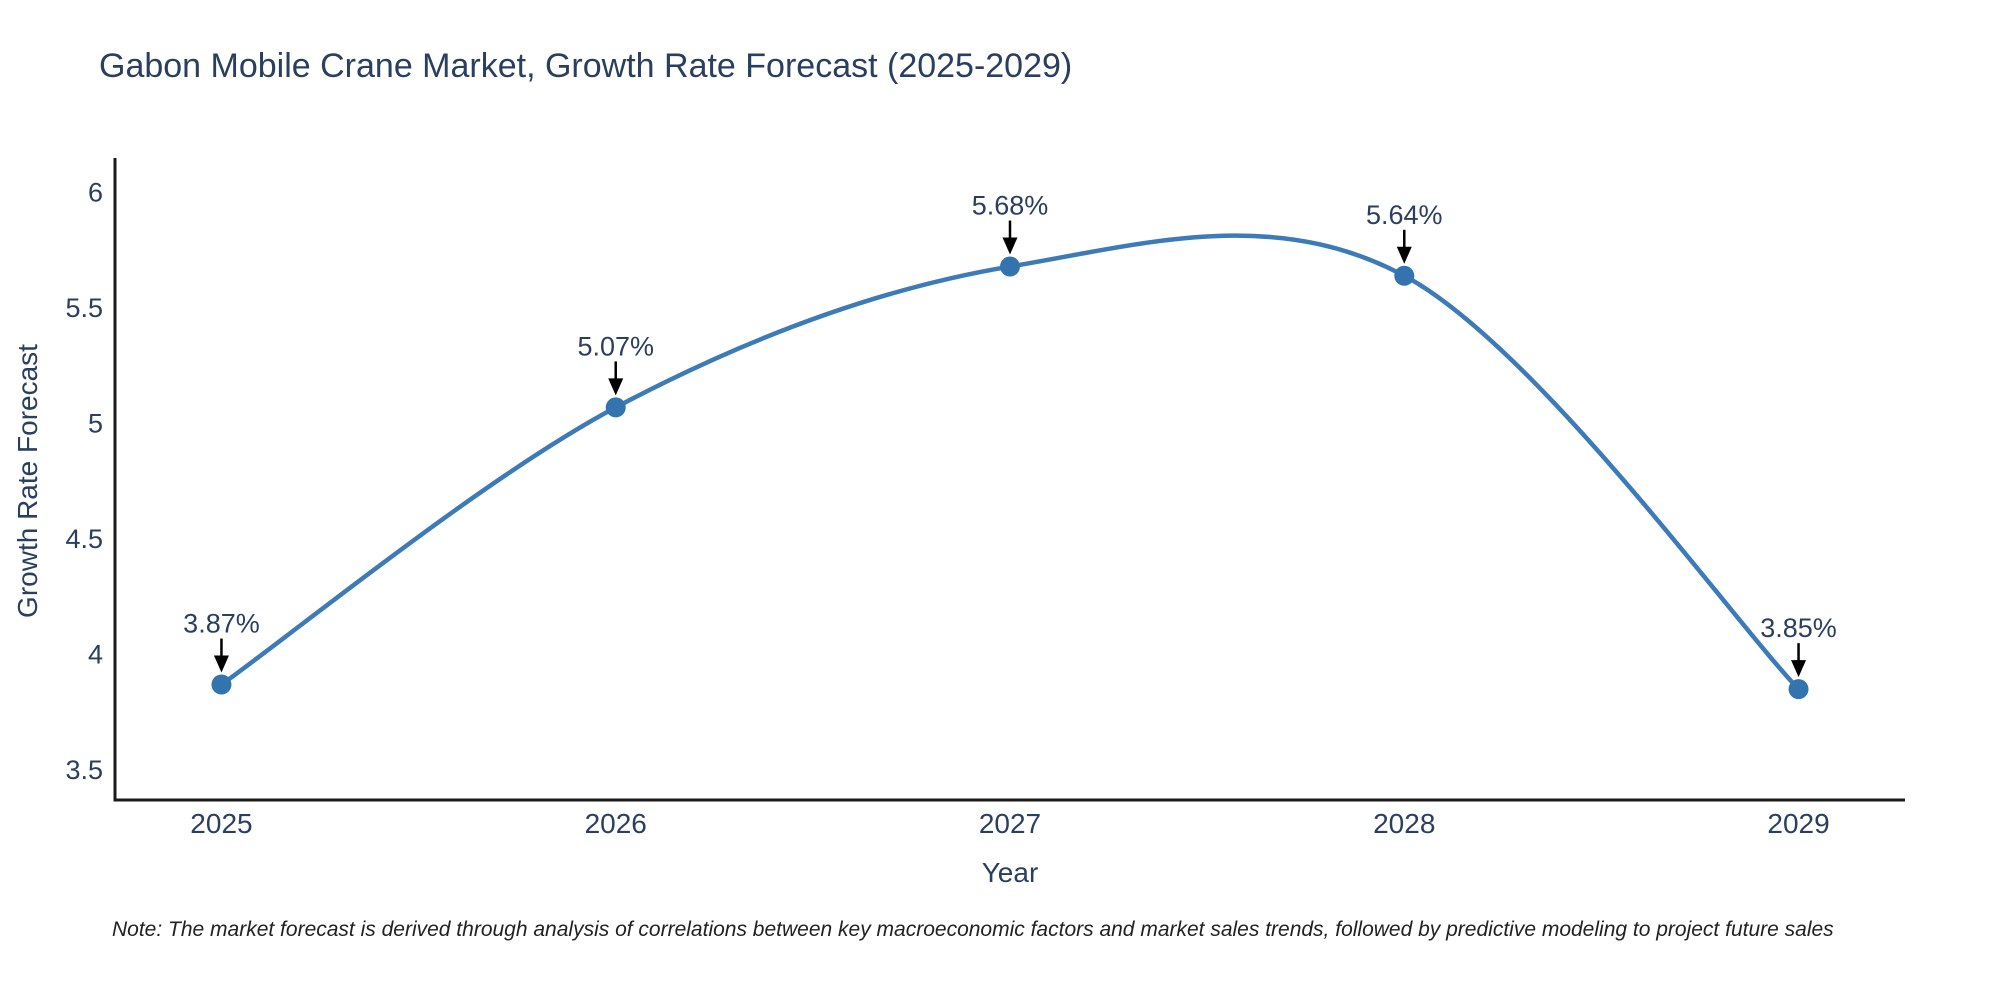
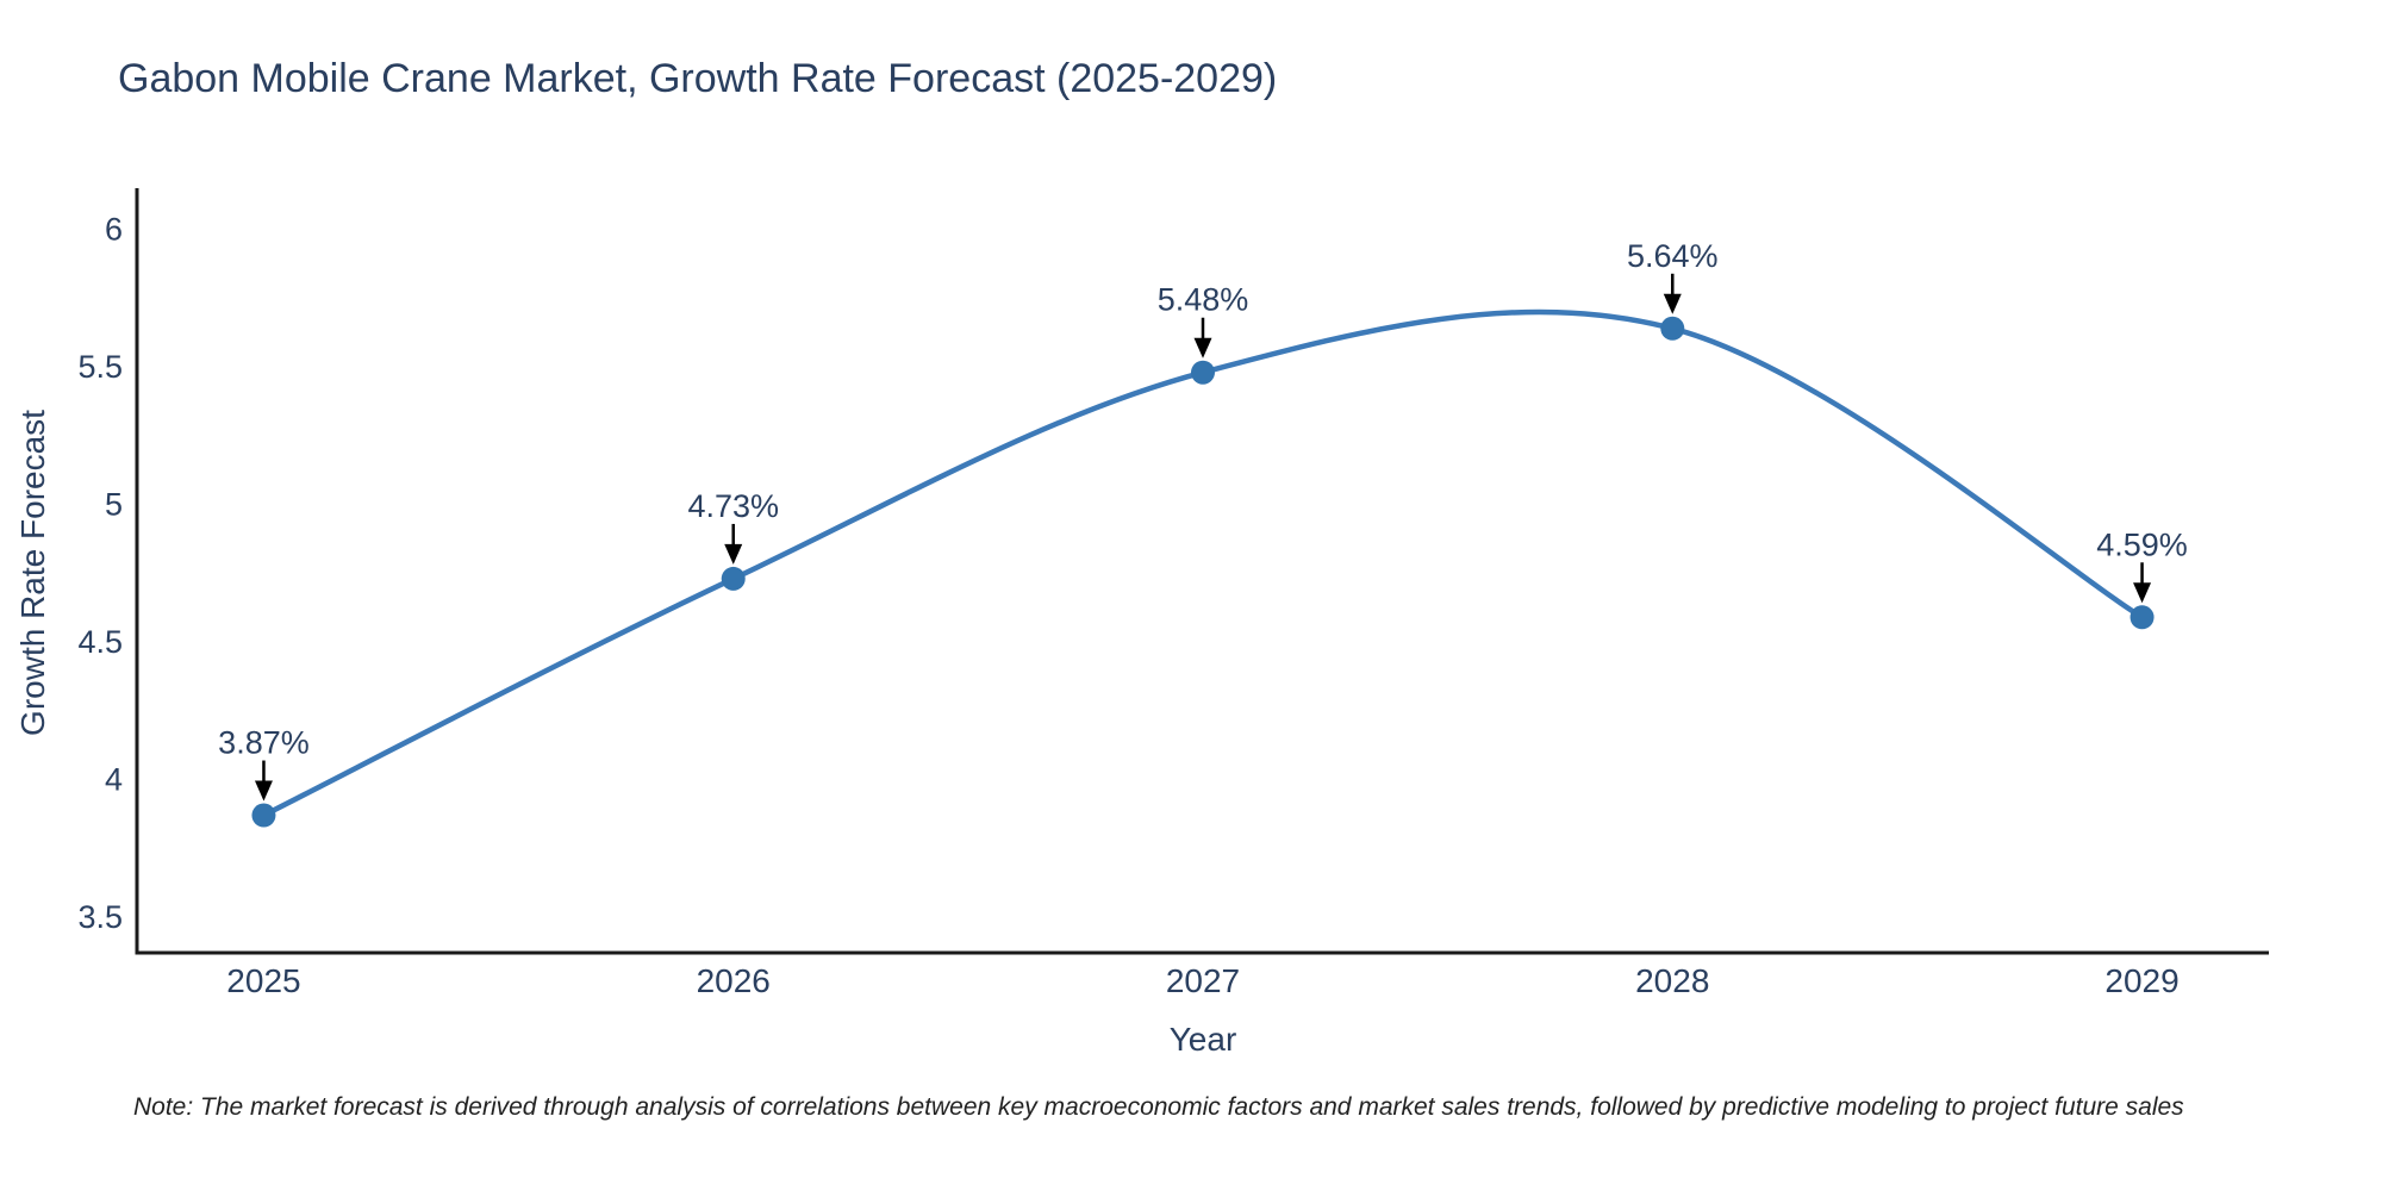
2026: 5.07% -> 4.73%
2027: 5.68% -> 5.48%
2029: 3.85% -> 4.59%
